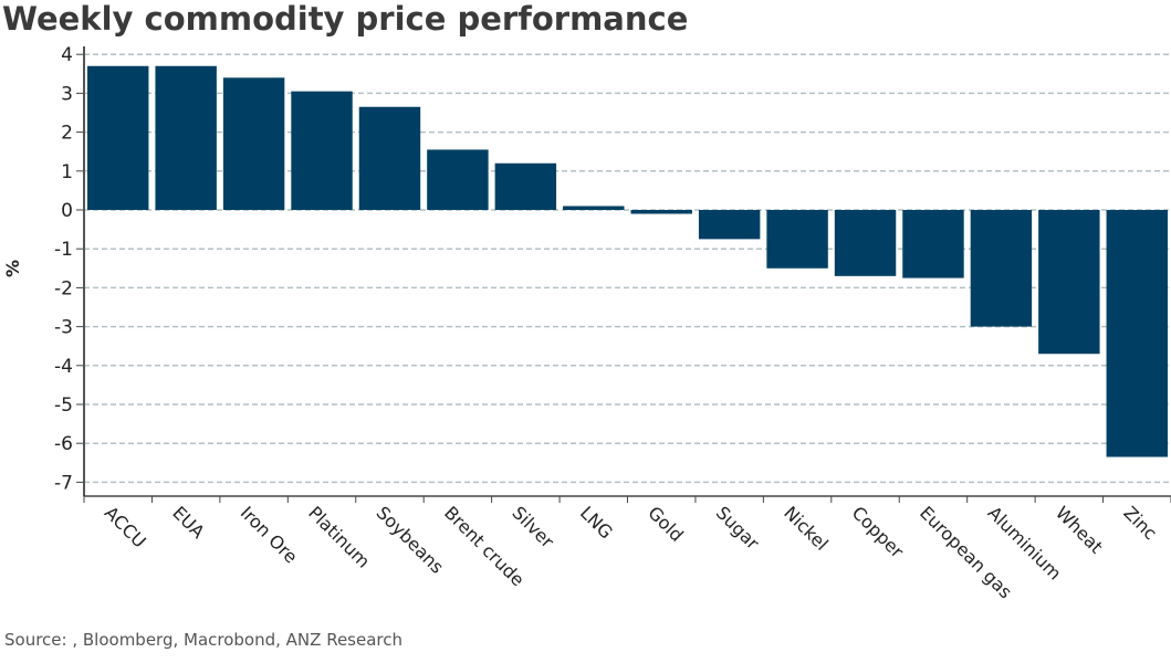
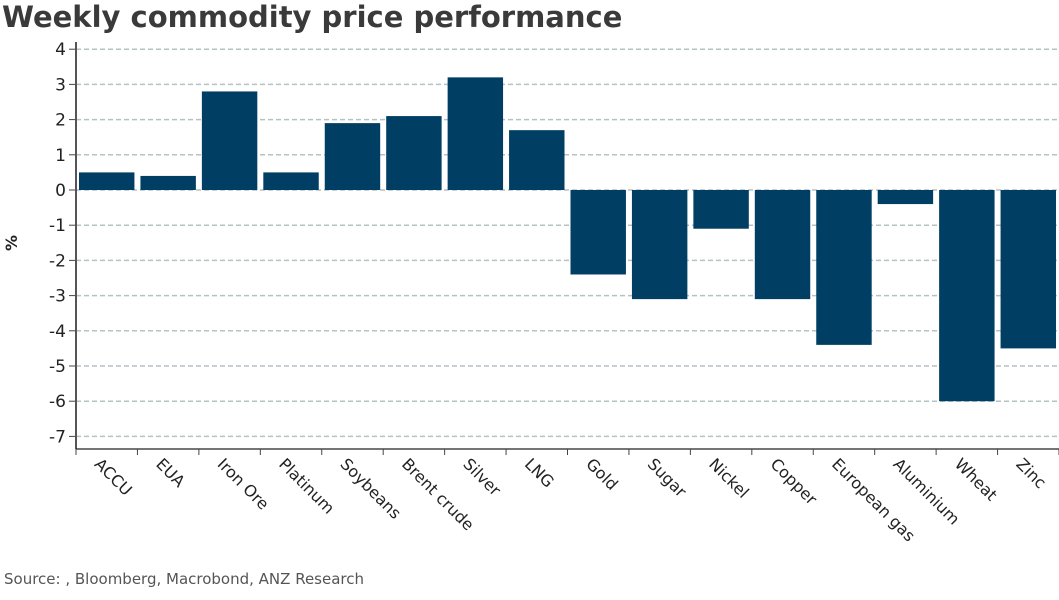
ACCU: 3.7 -> 0.5
EUA: 3.7 -> 0.4
Iron Ore: 3.4 -> 2.8
Platinum: 3.0 -> 0.5
Soybeans: 2.6 -> 1.9
Brent crude: 1.6 -> 2.1
Silver: 1.2 -> 3.2
LNG: 0.1 -> 1.7
Gold: -0.1 -> -2.4
Sugar: -0.8 -> -3.1
Nickel: -1.5 -> -1.1
Copper: -1.7 -> -3.1
European gas: -1.8 -> -4.4
Aluminium: -3.0 -> -0.4
Wheat: -3.7 -> -6.0
Zinc: -6.3 -> -4.5
